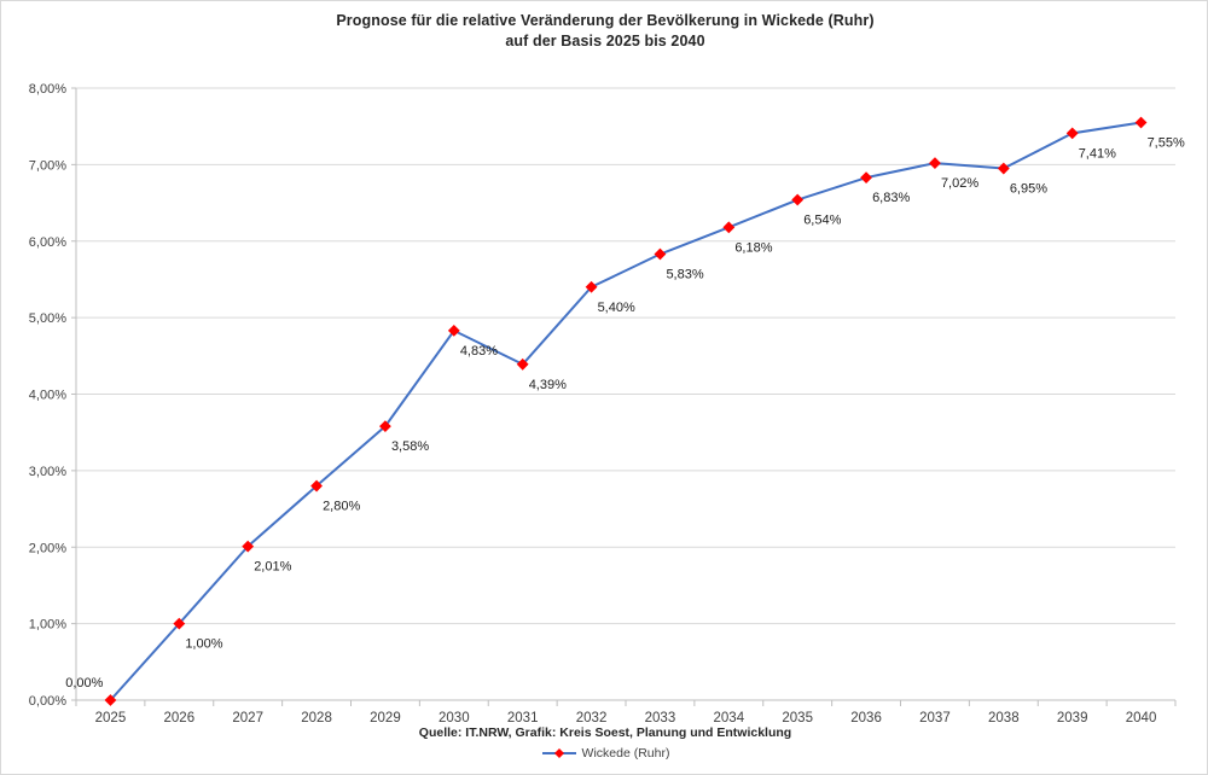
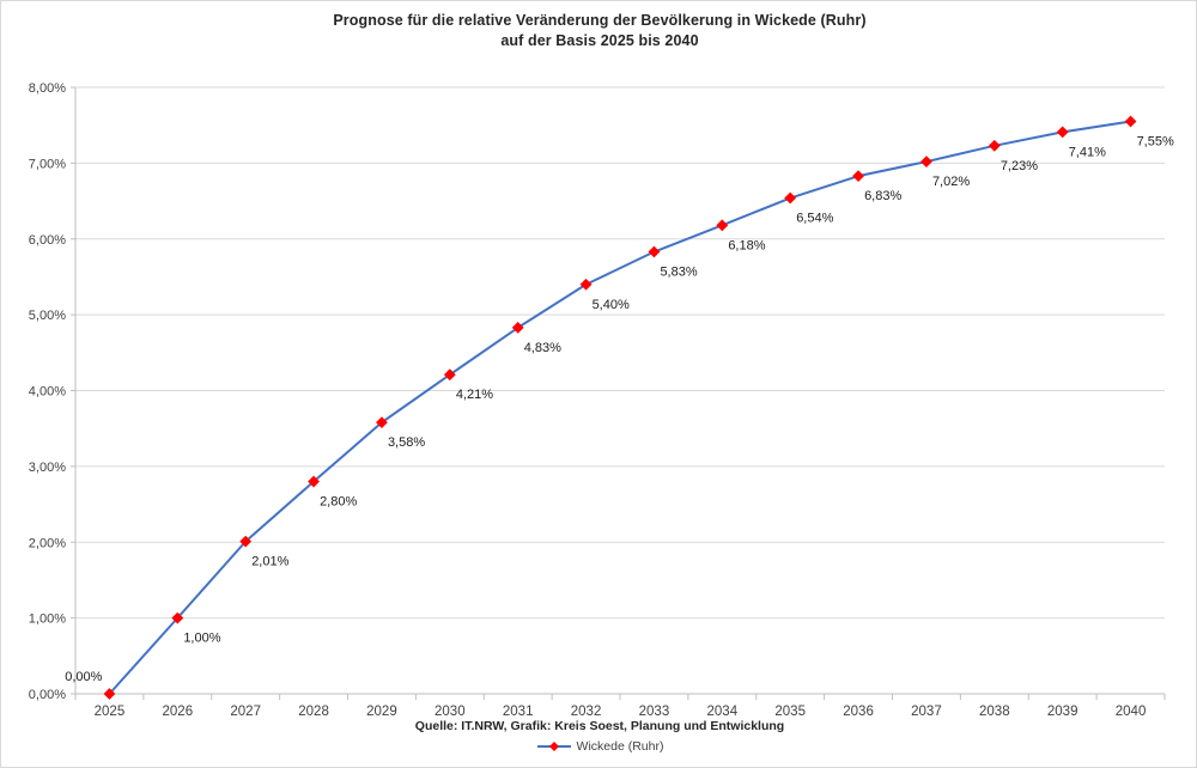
2030: 4,83% -> 4,21%
2031: 4,39% -> 4,83%
2038: 6,95% -> 7,23%
